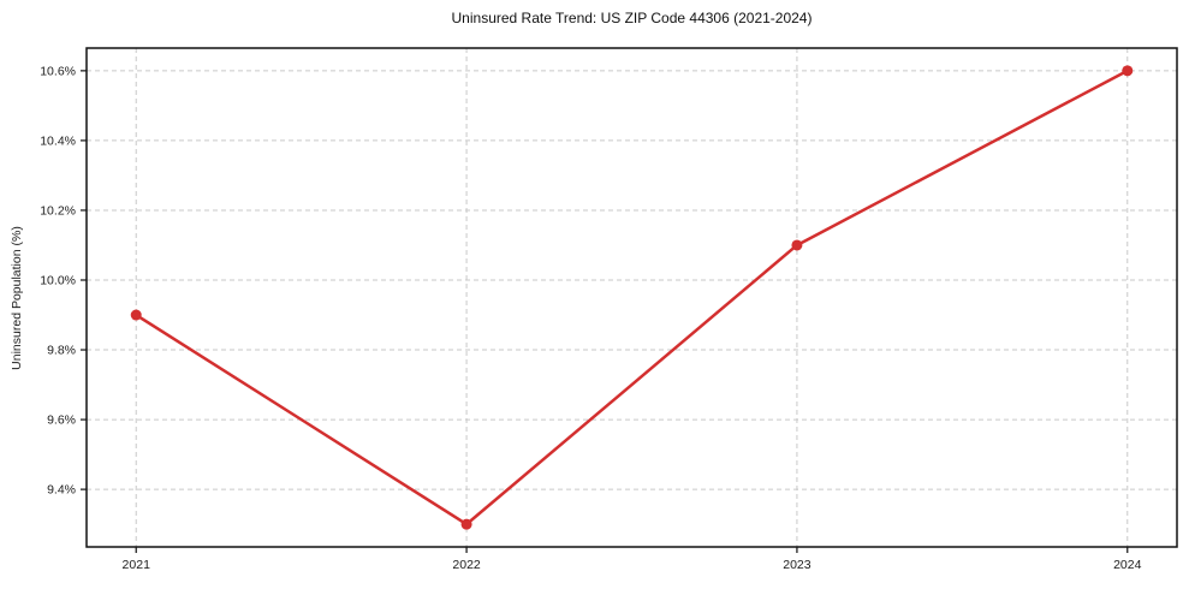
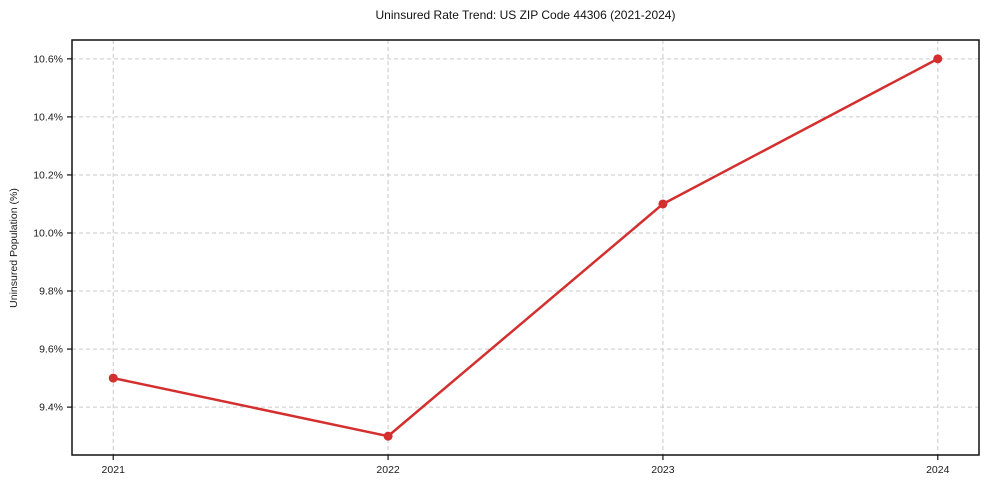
2021: 9.9% -> 9.5%
